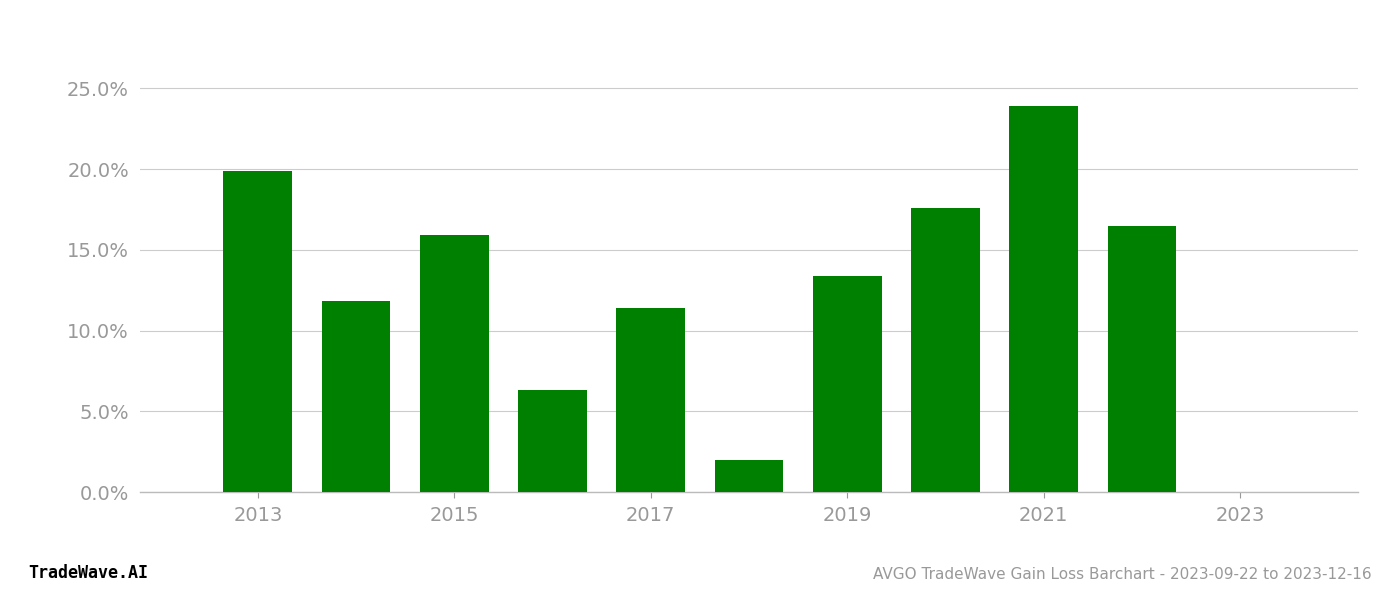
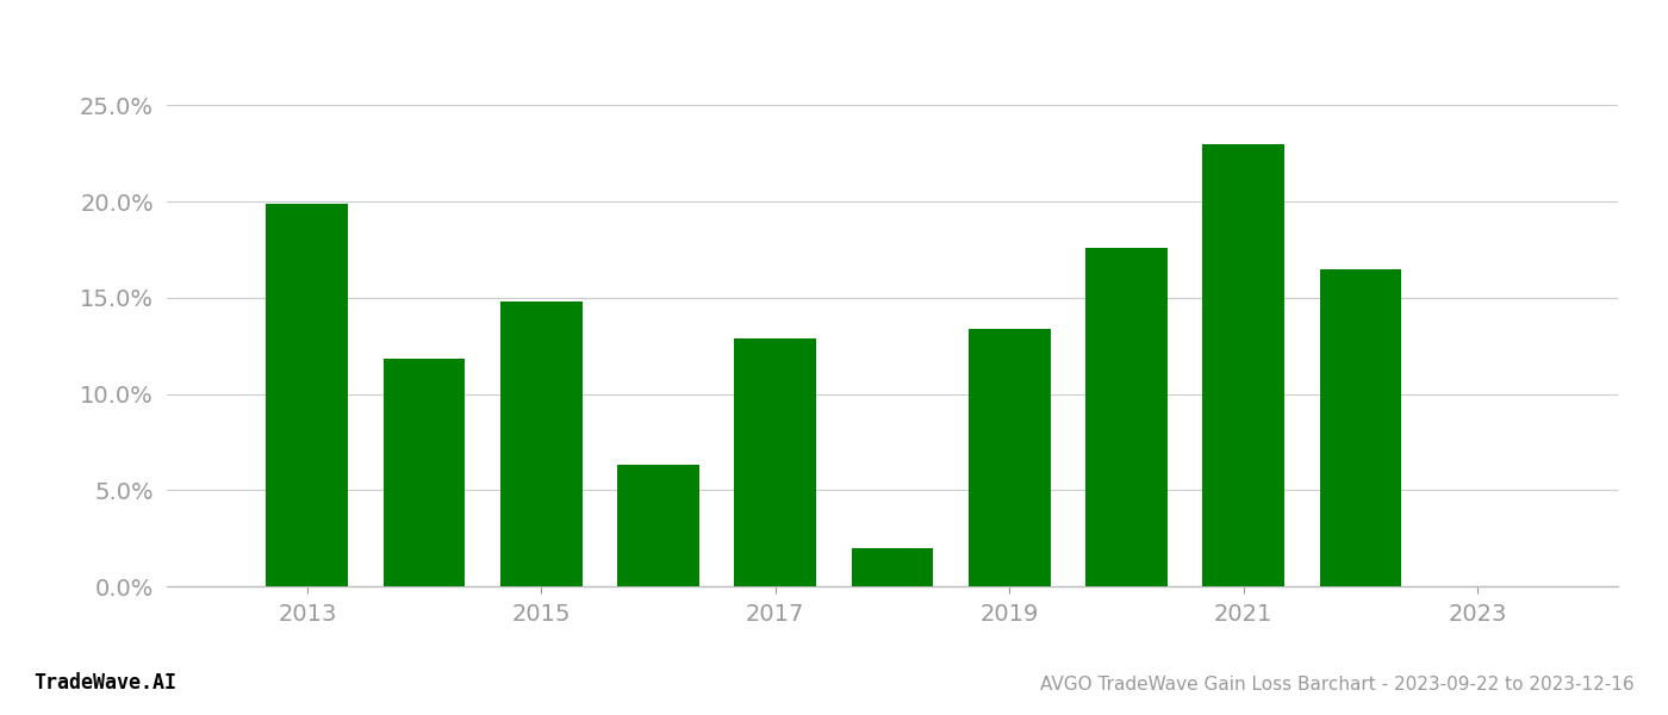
2015: 15.9% -> 14.8%
2017: 11.4% -> 12.9%
2021: 23.9% -> 23.0%
